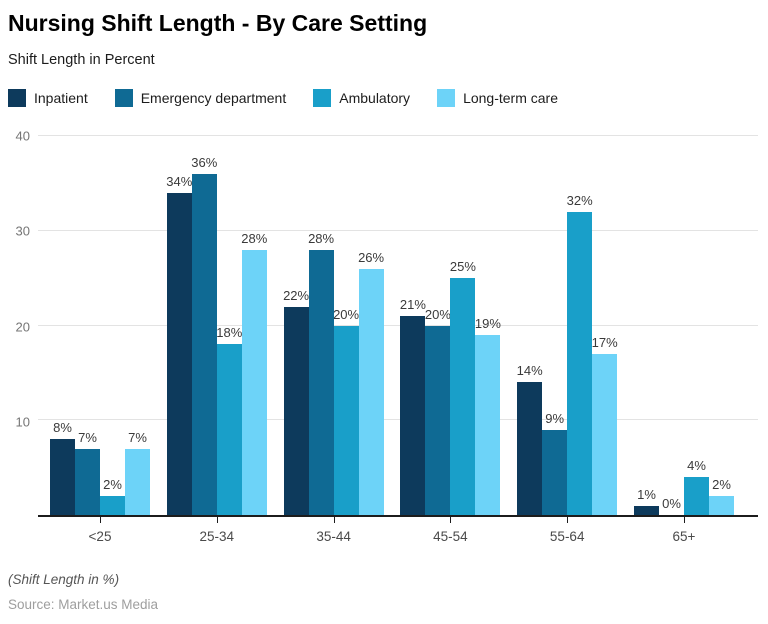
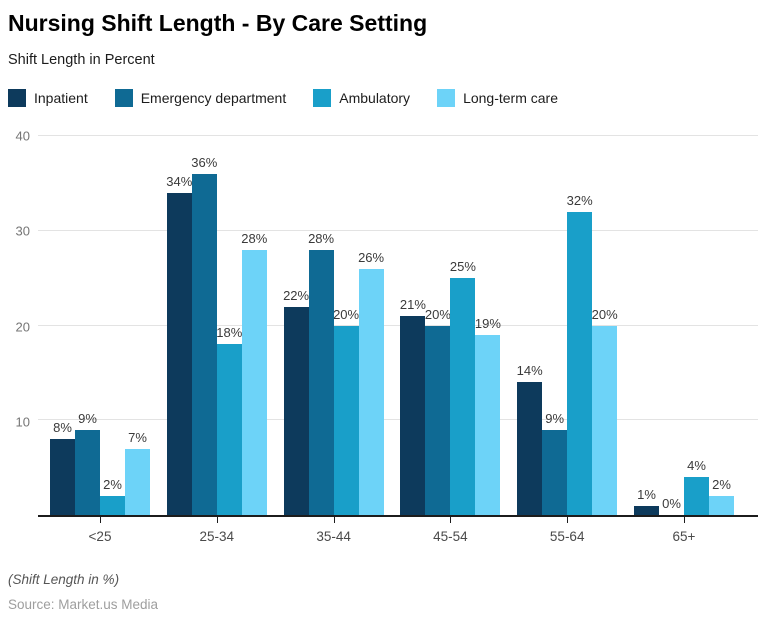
Emergency department/<25: 7% -> 9%
Long-term care/55-64: 17% -> 20%
